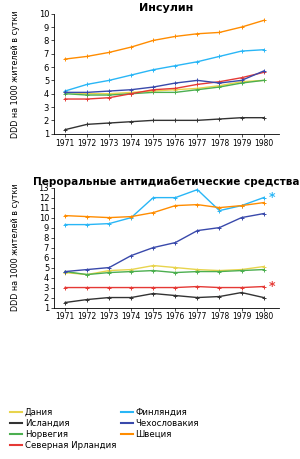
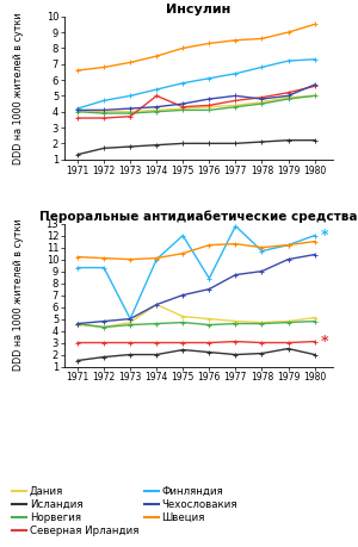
Инсулин/Северная Ирландия/1974: 4.0 -> 5.0
Пероральные антидиабетические средства/Финляндия/1973: 9.4 -> 5.0
Пероральные антидиабетические средства/Дания/1974: 4.8 -> 6.2
Пероральные антидиабетические средства/Финляндия/1976: 12.0 -> 8.4
